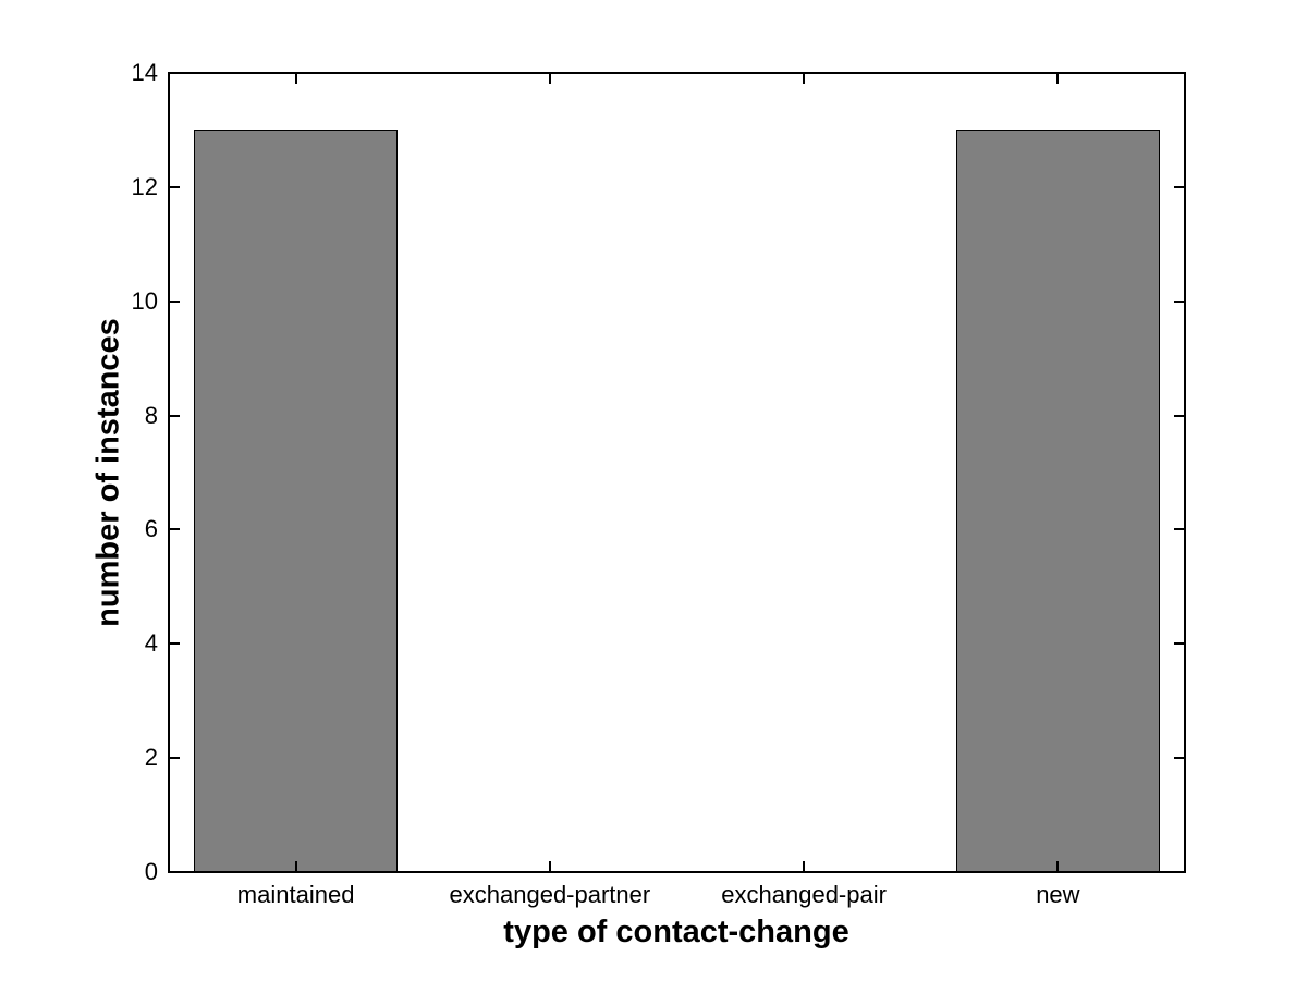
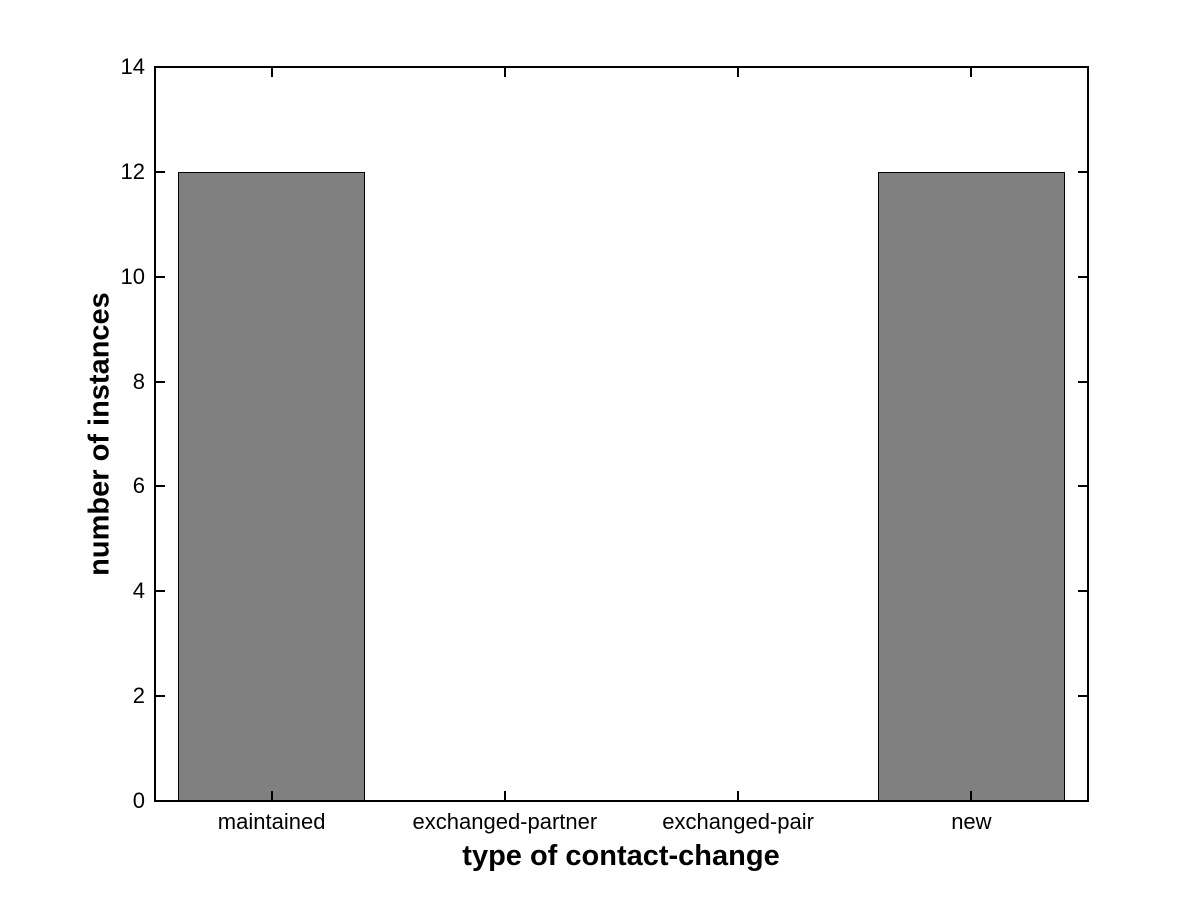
maintained: 13 -> 12
new: 13 -> 12
